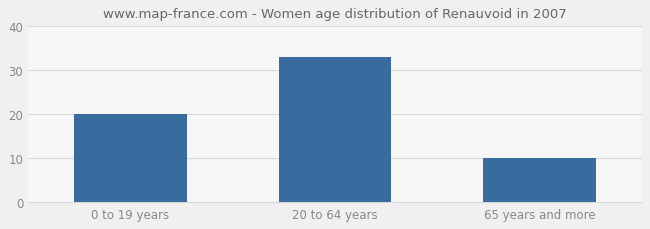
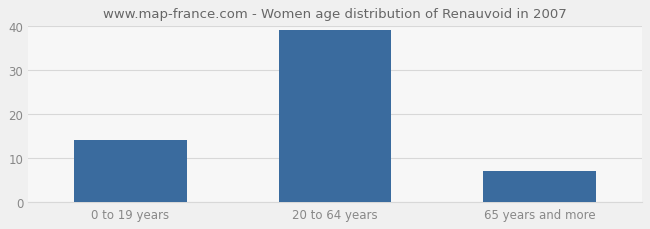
0 to 19 years: 20 -> 14
20 to 64 years: 33 -> 39
65 years and more: 10 -> 7
